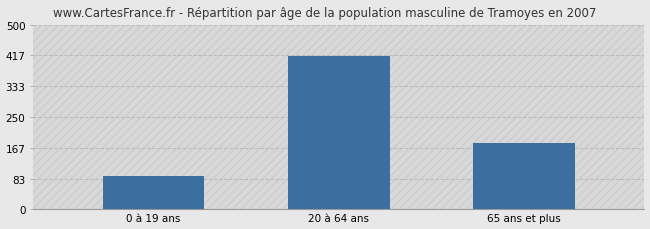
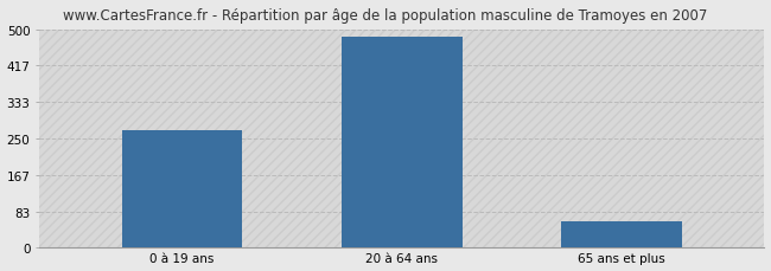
0 à 19 ans: 90 -> 268
20 à 64 ans: 415 -> 484
65 ans et plus: 180 -> 60
